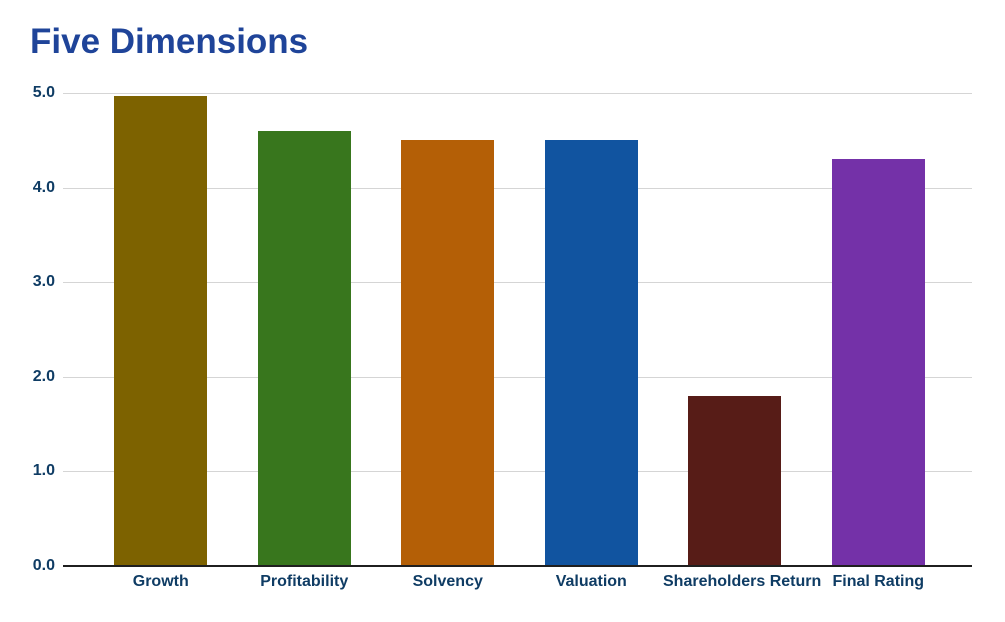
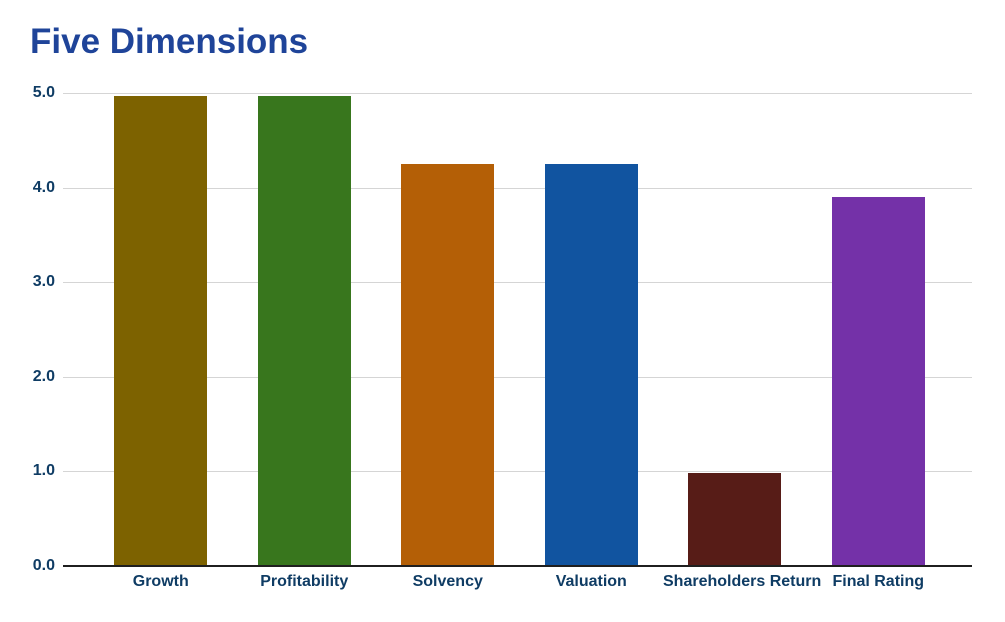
Profitability: 4.6 -> 5.0
Solvency: 4.5 -> 4.2
Valuation: 4.5 -> 4.2
Shareholders Return: 1.8 -> 1.0
Final Rating: 4.3 -> 3.9
